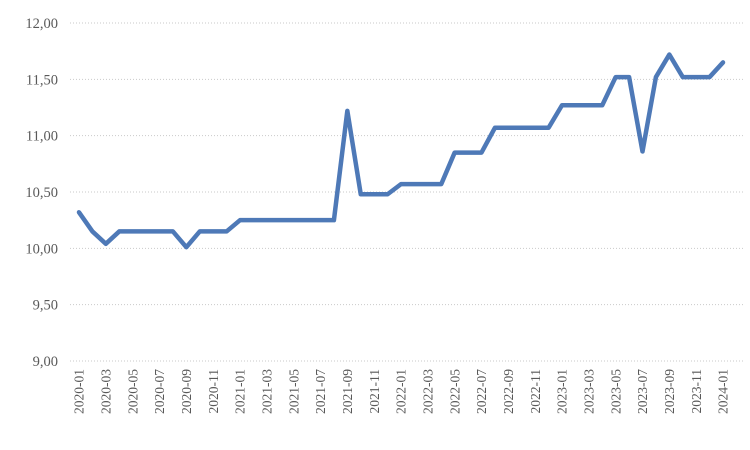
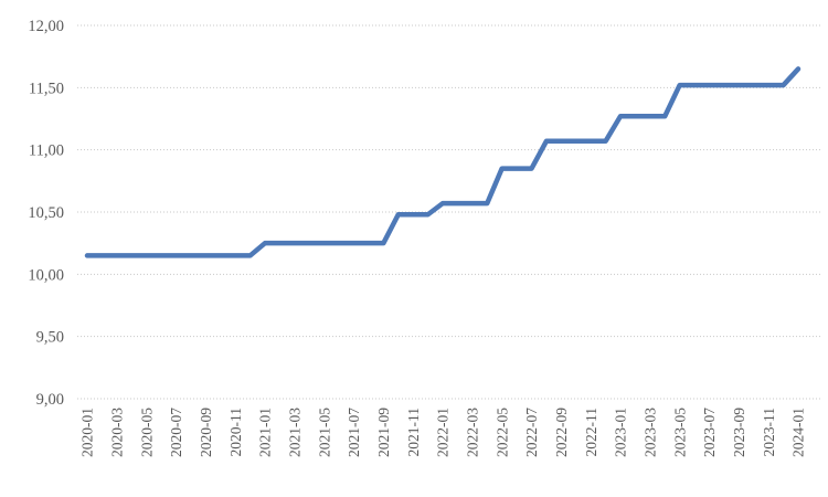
2020-01: 10,32 -> 10,15
2020-03: 10,04 -> 10,15
2020-09: 10,01 -> 10,15
2021-09: 11,22 -> 10,25
2023-07: 10,86 -> 11,52
2023-09: 11,72 -> 11,52
